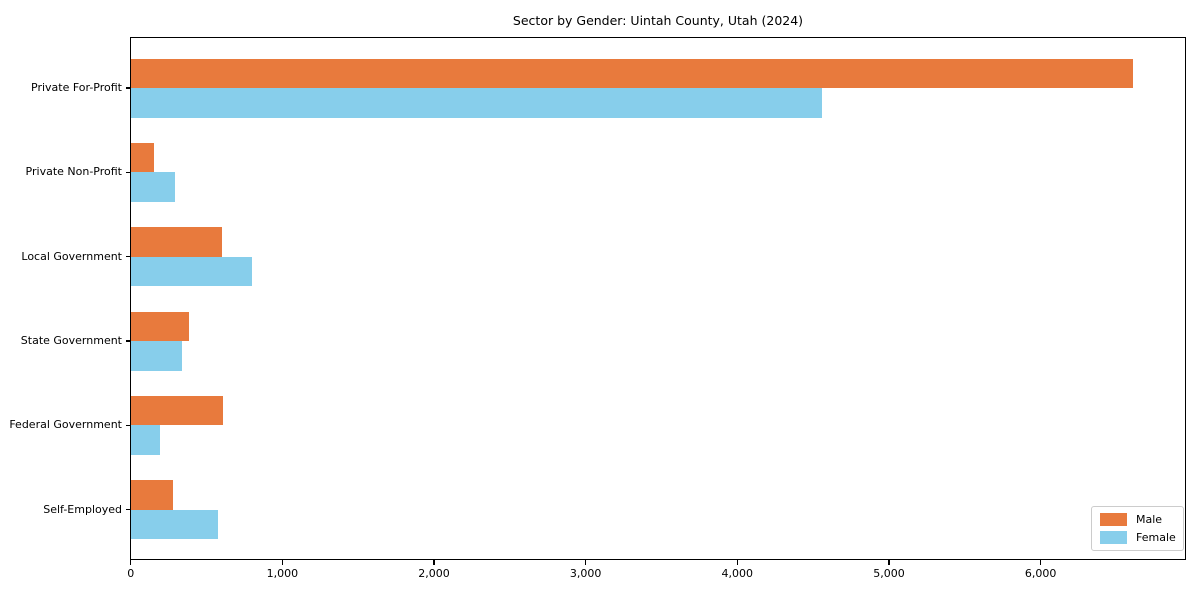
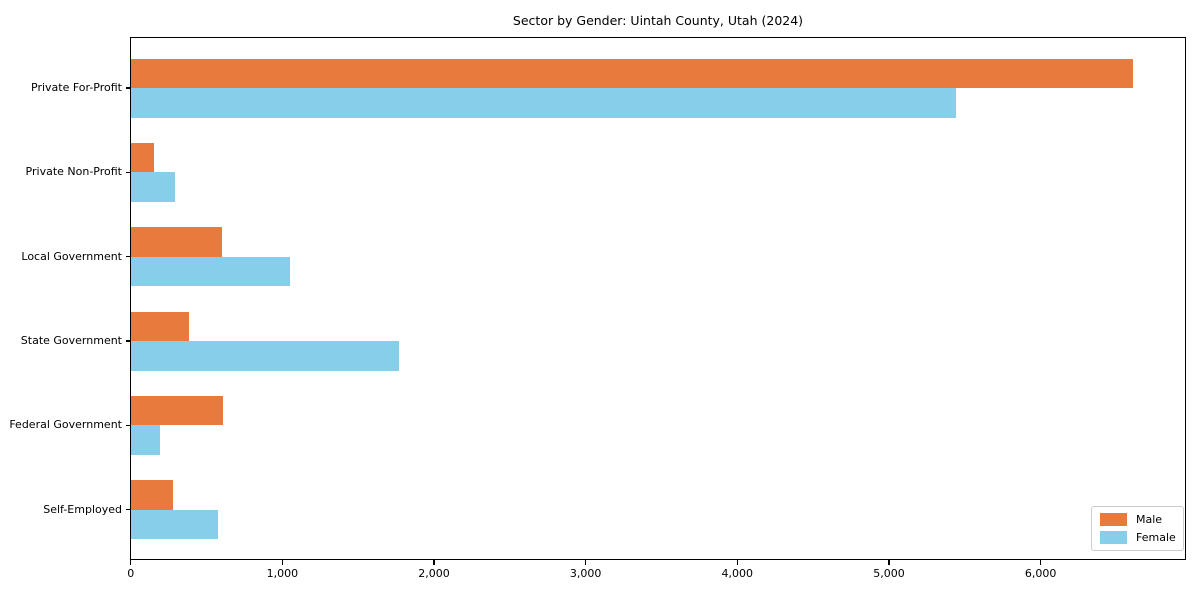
Female/Private For-Profit: 4560 -> 5440
Female/Local Government: 800 -> 1050
Female/State Government: 340 -> 1770
